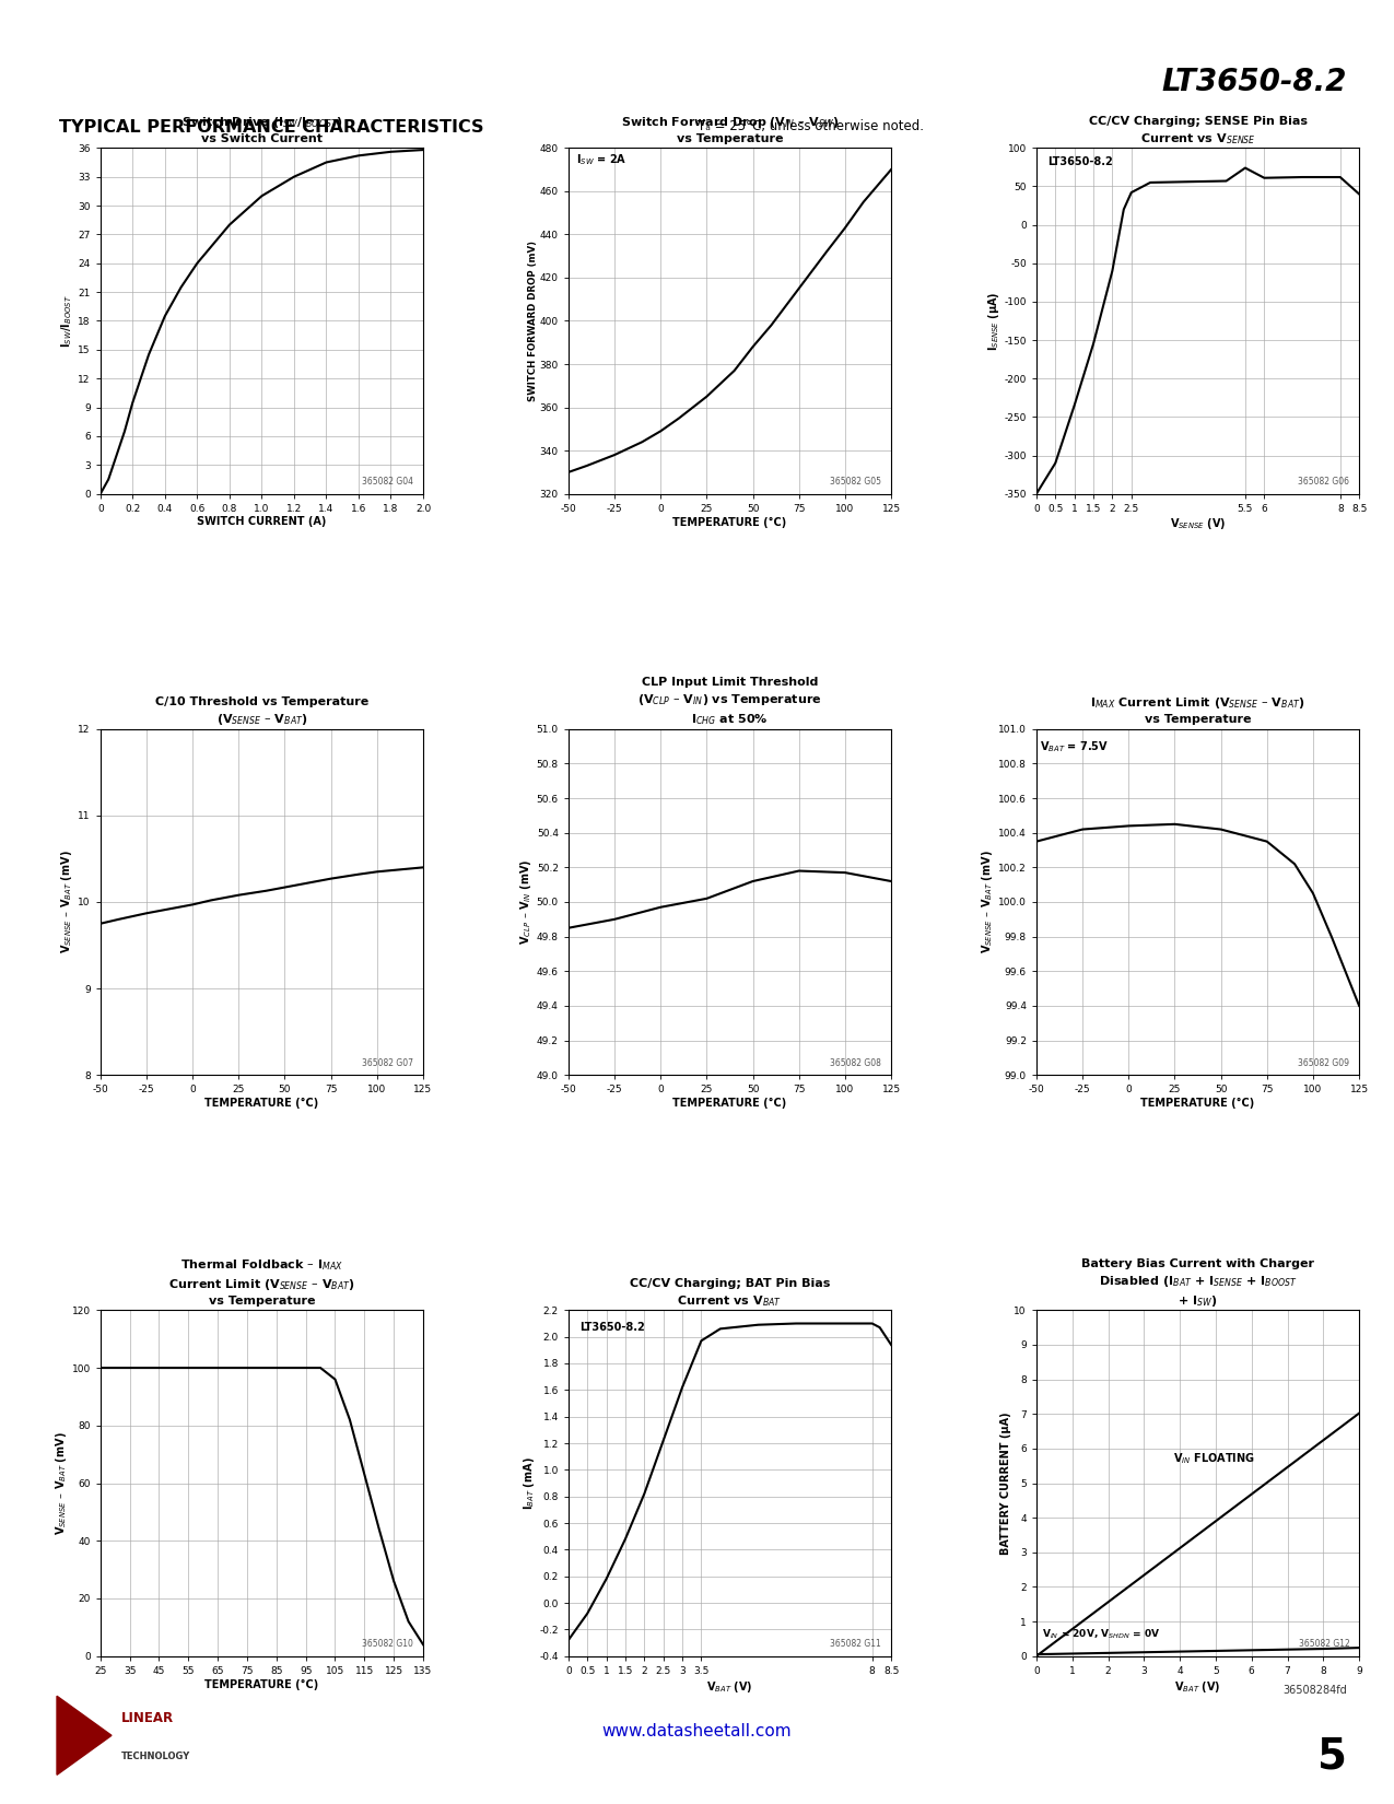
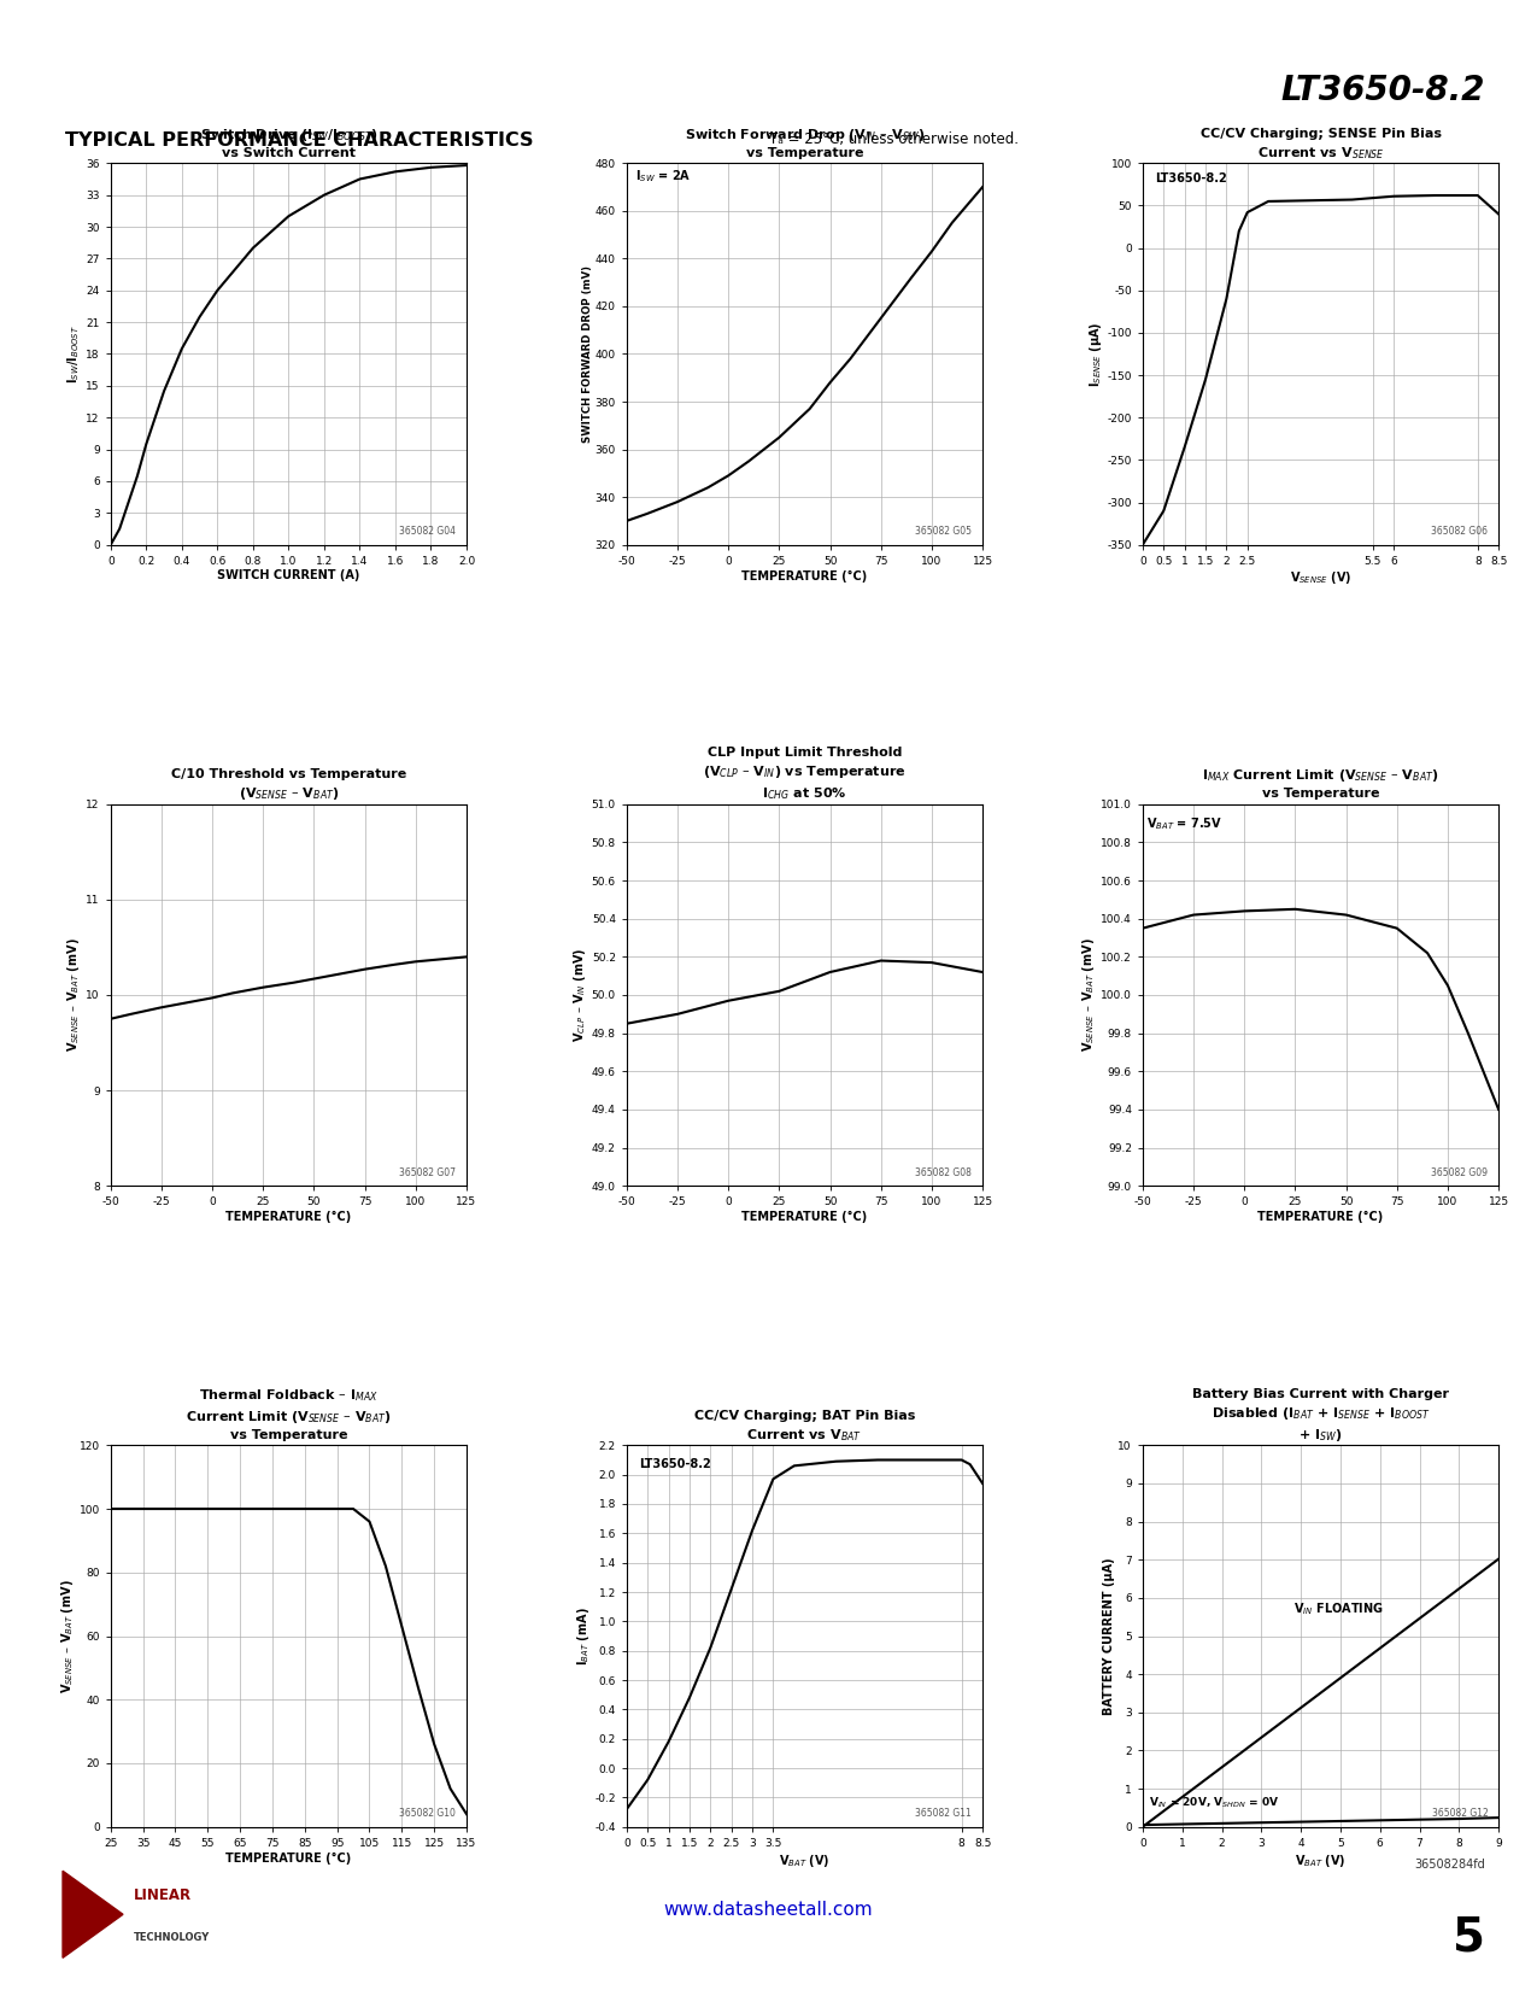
5.5: 74 -> 59
